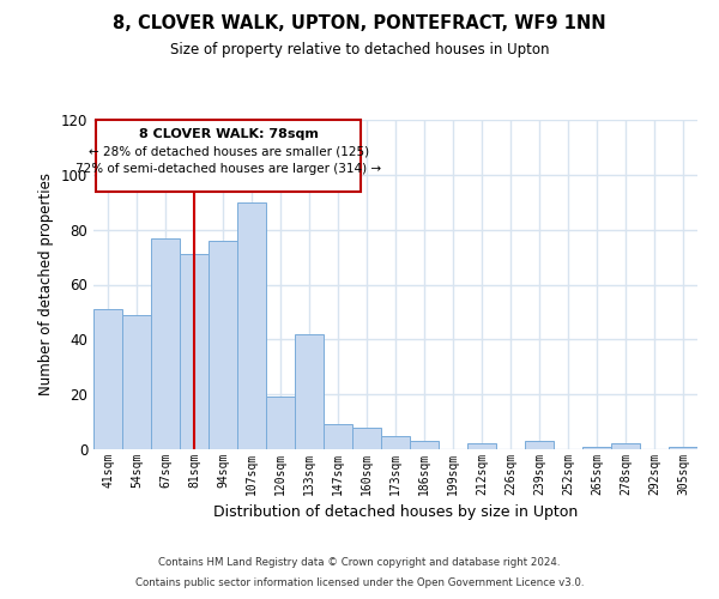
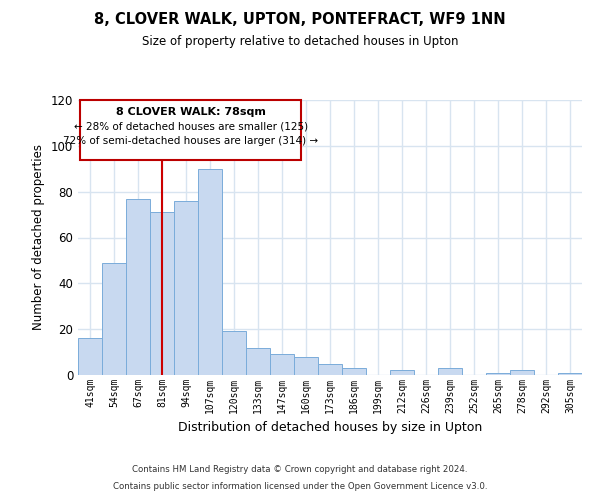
41sqm: 51 -> 16
133sqm: 42 -> 12
